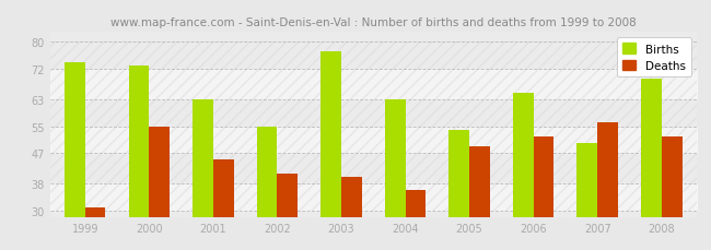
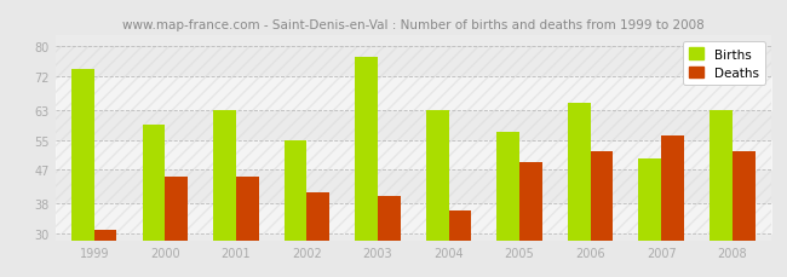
Births/2000: 73 -> 59
Deaths/2000: 55 -> 45
Births/2005: 54 -> 57
Births/2008: 69 -> 63
